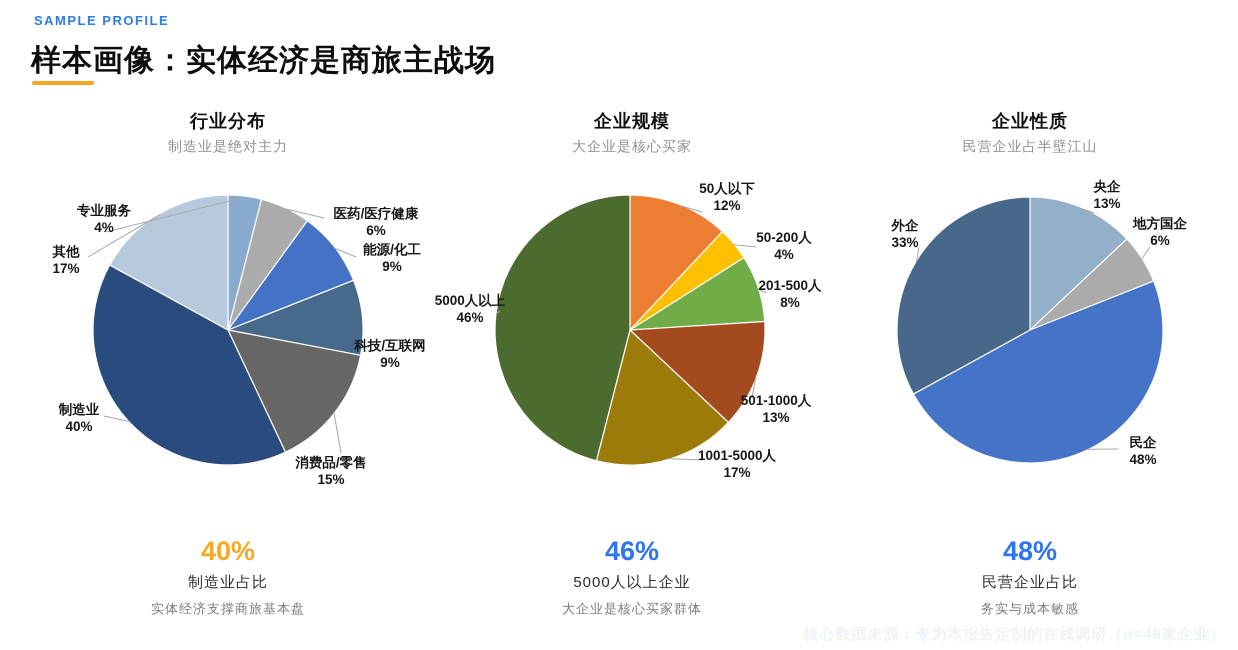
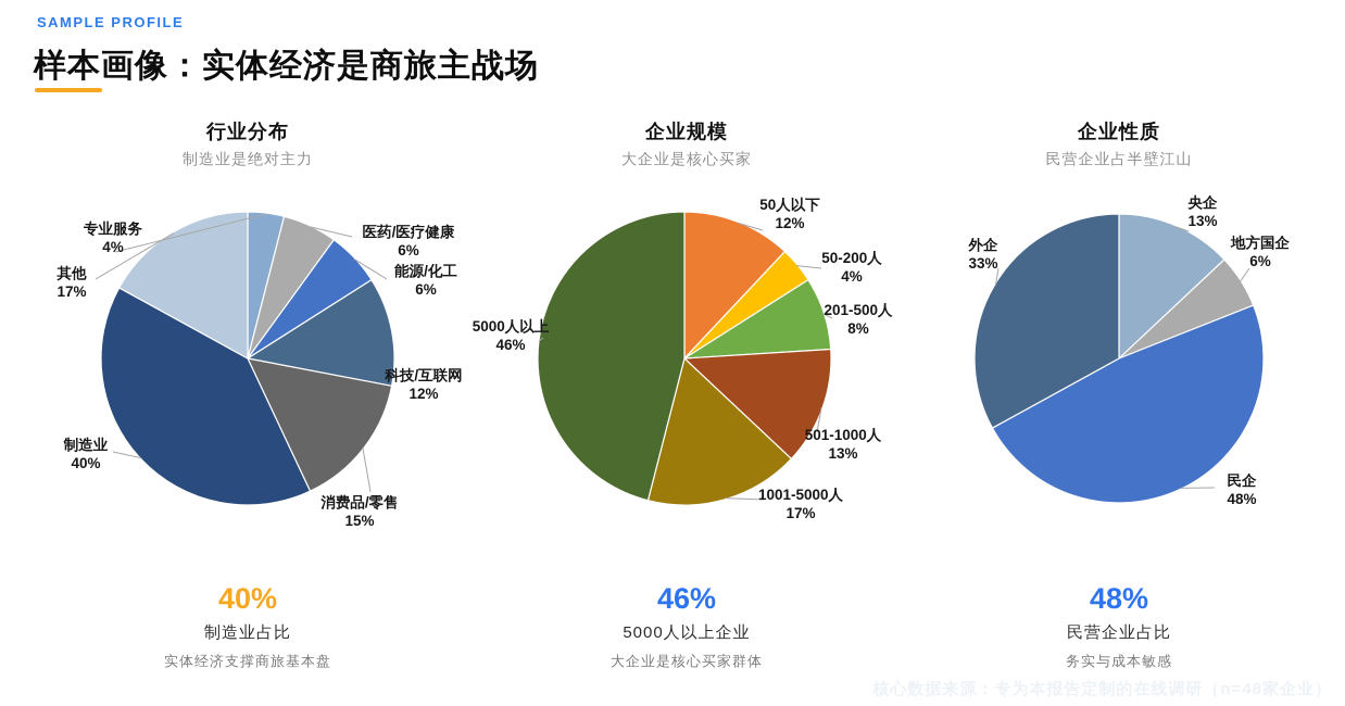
行业分布/能源/化工: 9% -> 6%
行业分布/科技/互联网: 9% -> 12%
